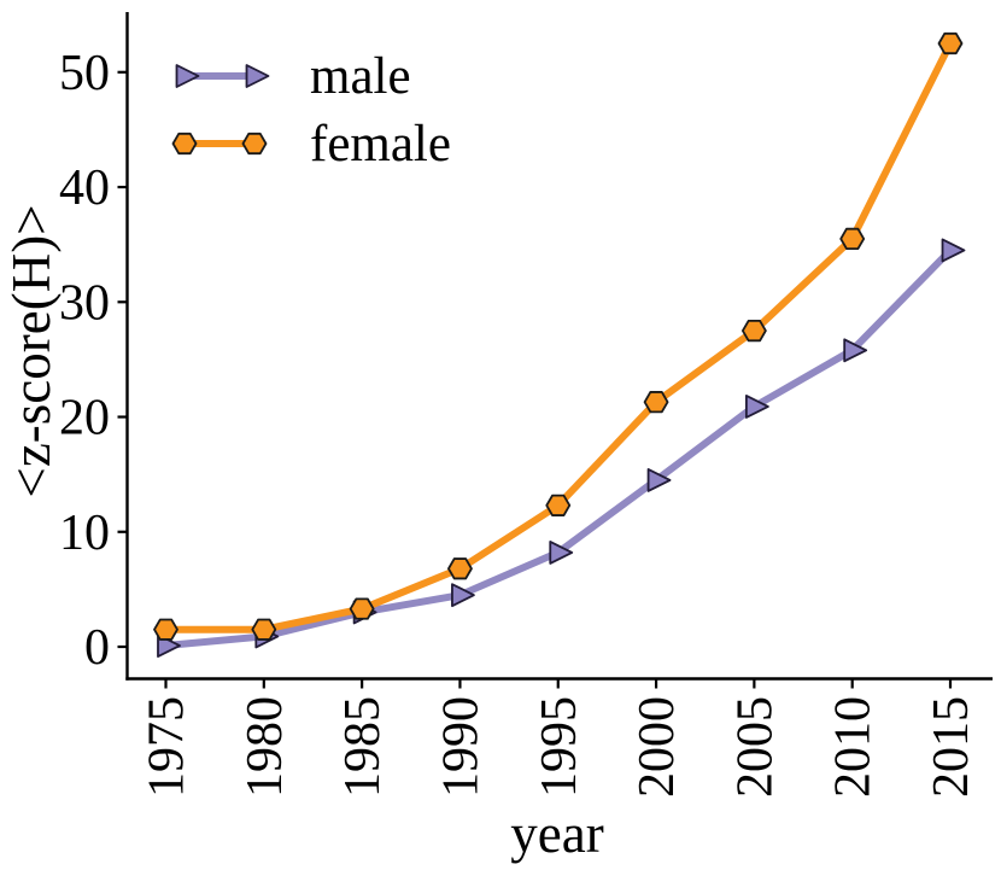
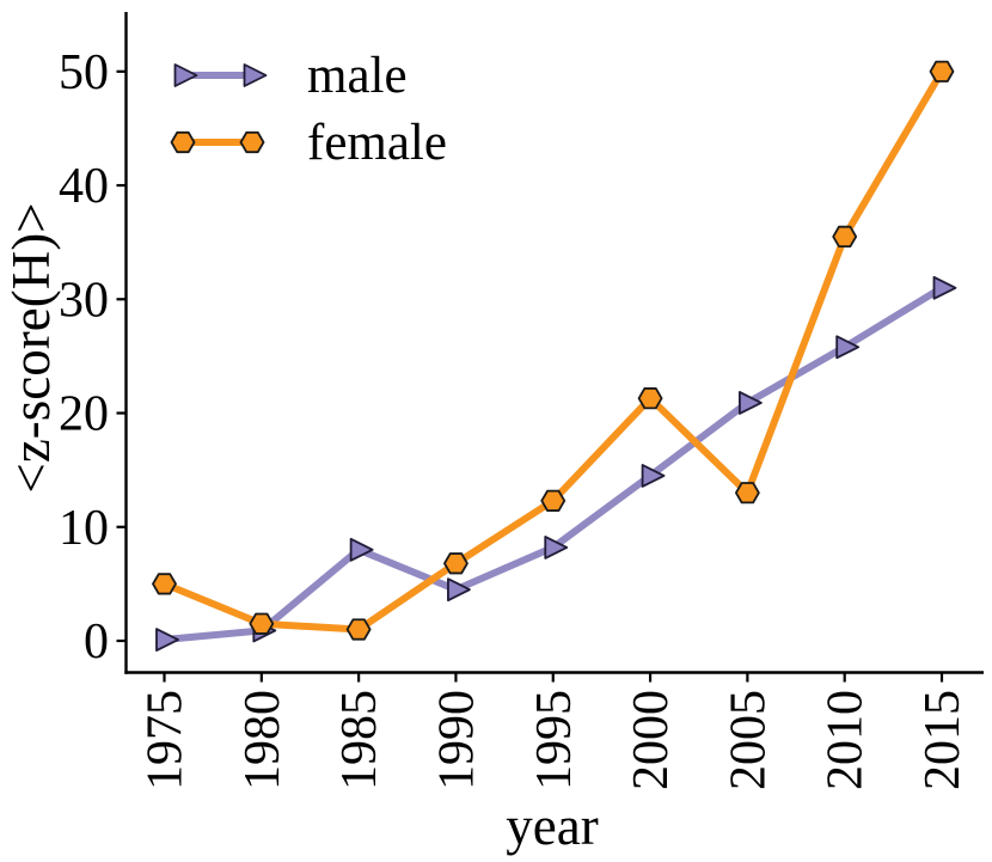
female/1975: 2 -> 5
male/1985: 3 -> 8
female/1985: 3 -> 1
female/2005: 28 -> 13
male/2015: 34 -> 31
female/2015: 52 -> 50
